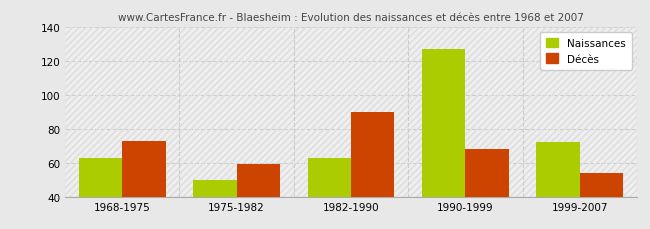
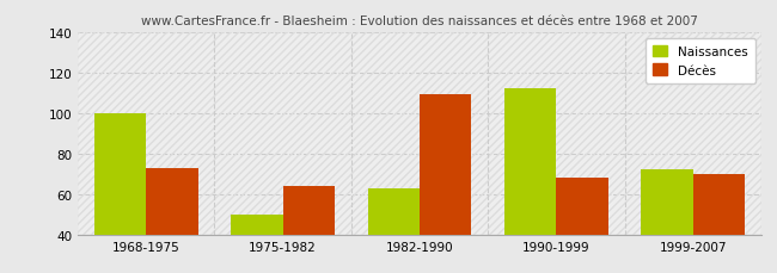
Naissances/1968-1975: 63 -> 100
Décès/1975-1982: 59 -> 64
Décès/1982-1990: 90 -> 109
Naissances/1990-1999: 127 -> 112
Décès/1999-2007: 54 -> 70
